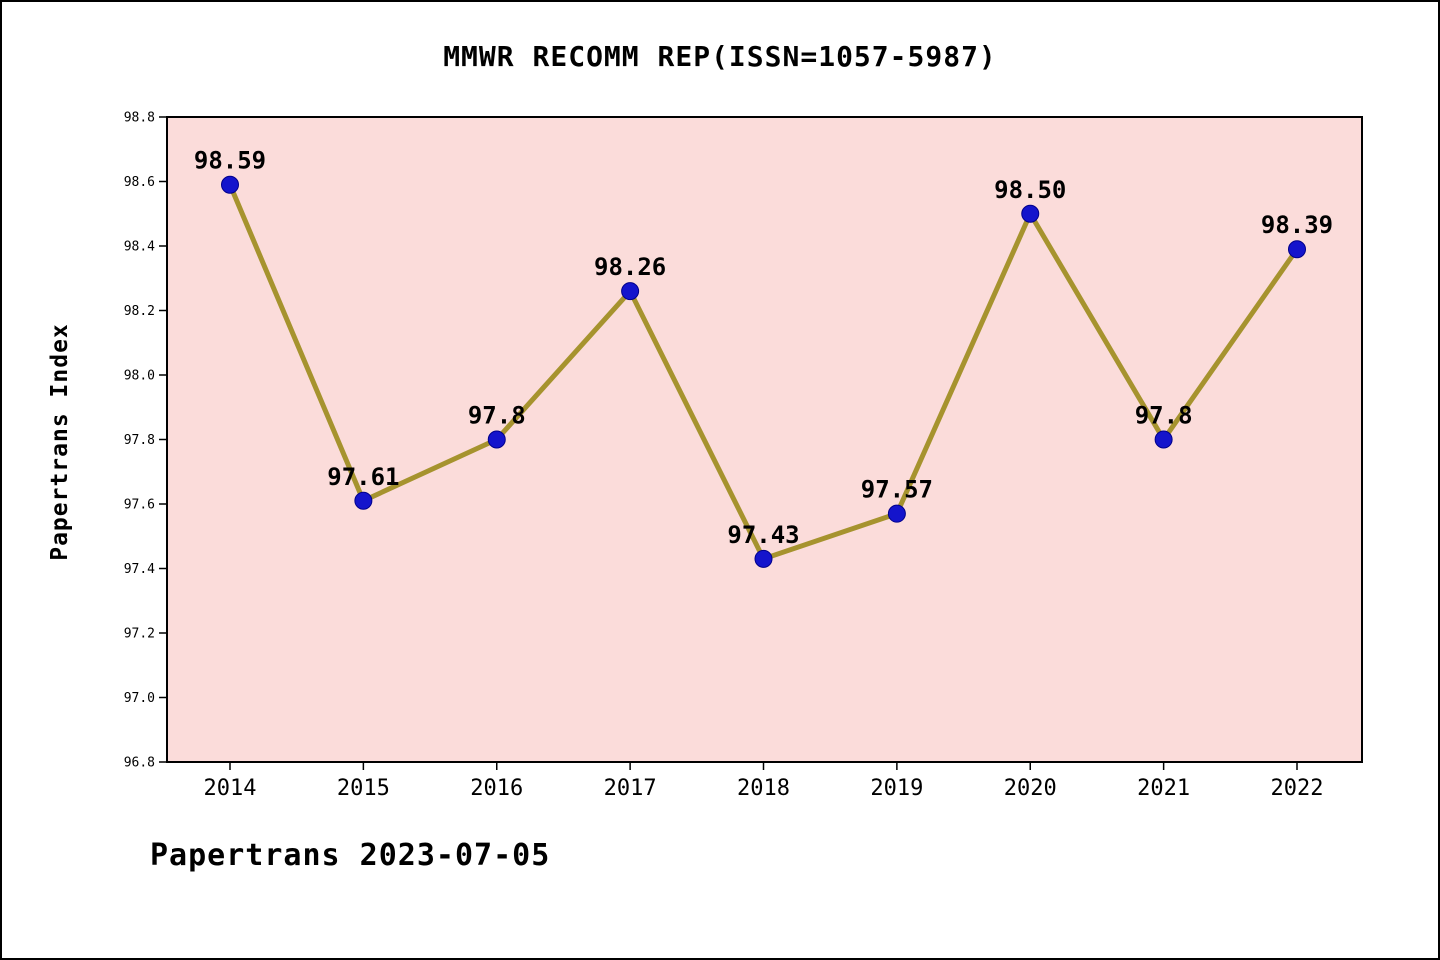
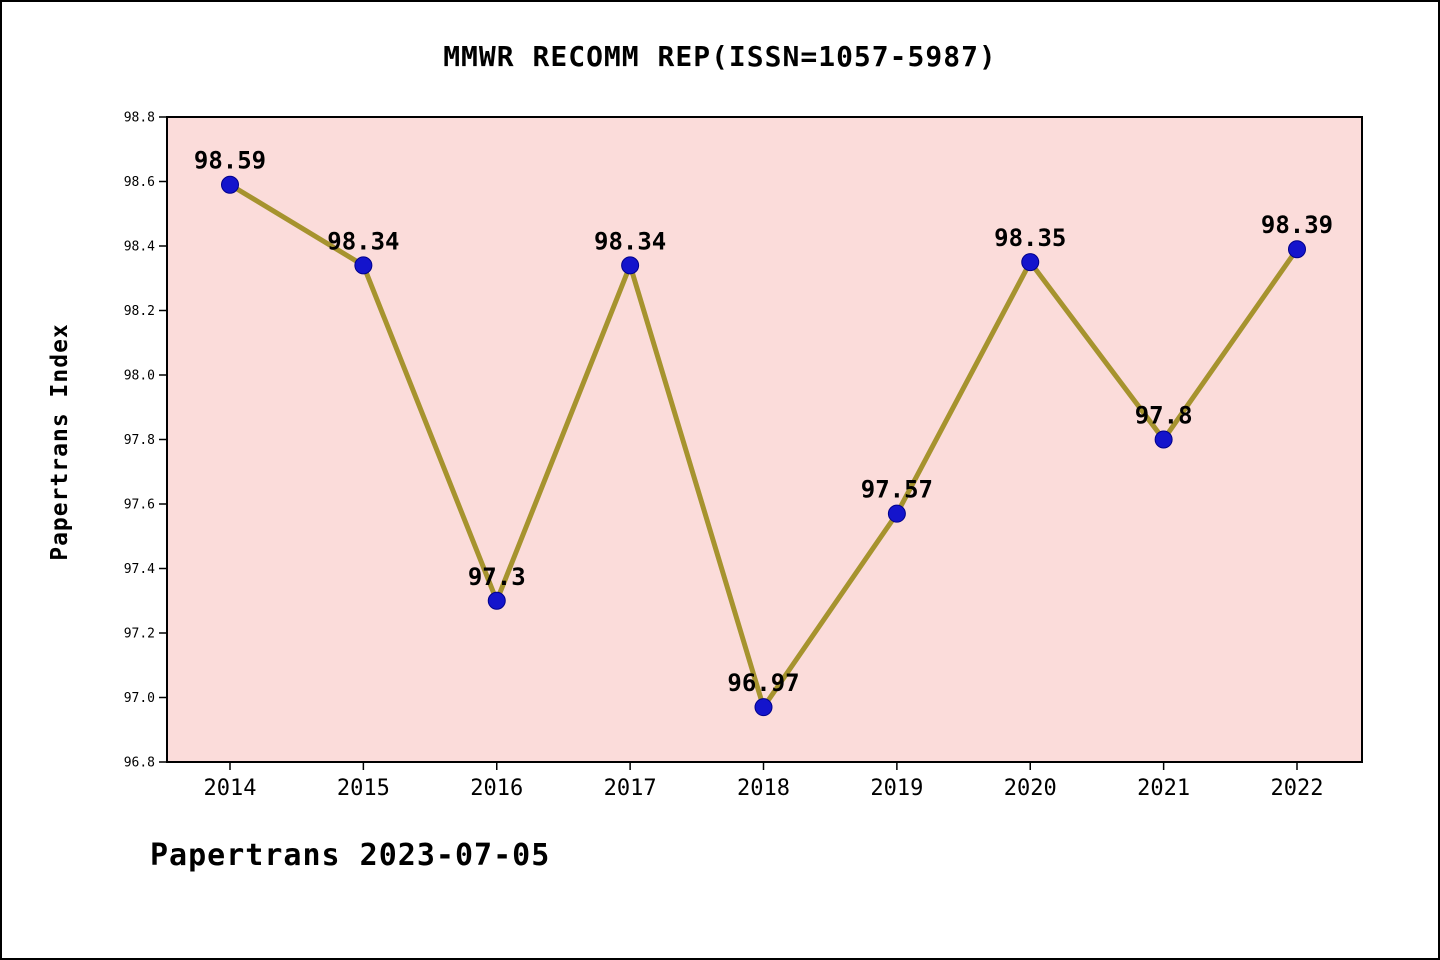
2015: 97.61 -> 98.34
2016: 97.8 -> 97.3
2017: 98.26 -> 98.34
2018: 97.43 -> 96.97
2020: 98.50 -> 98.35
